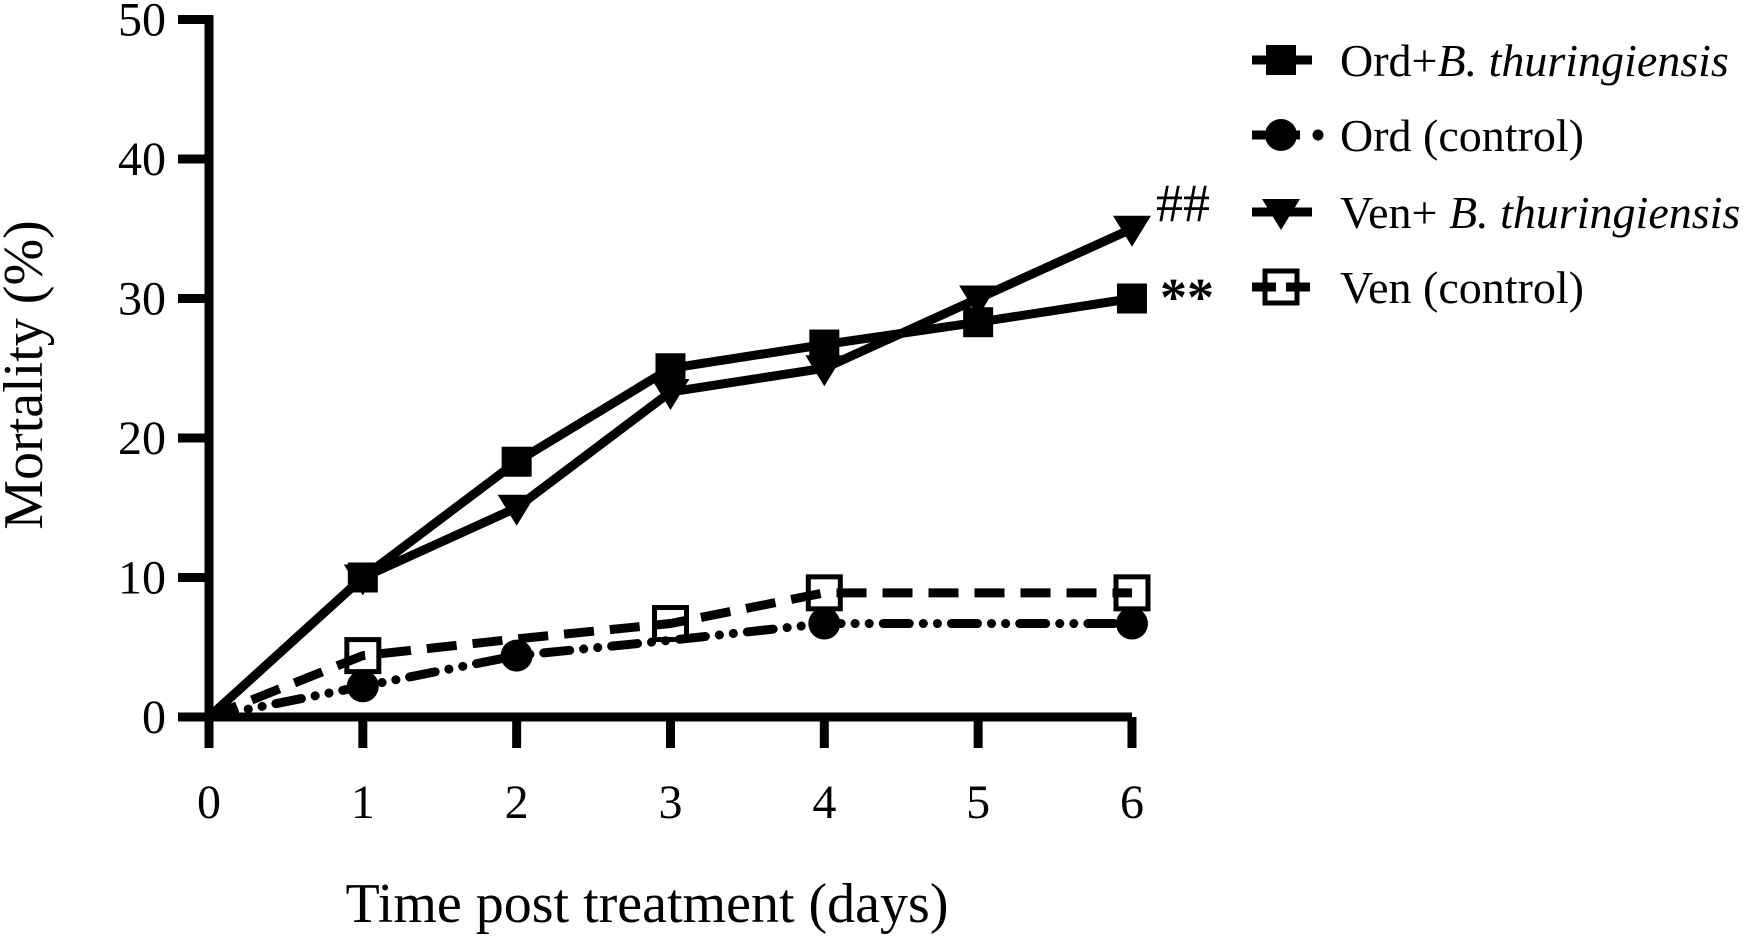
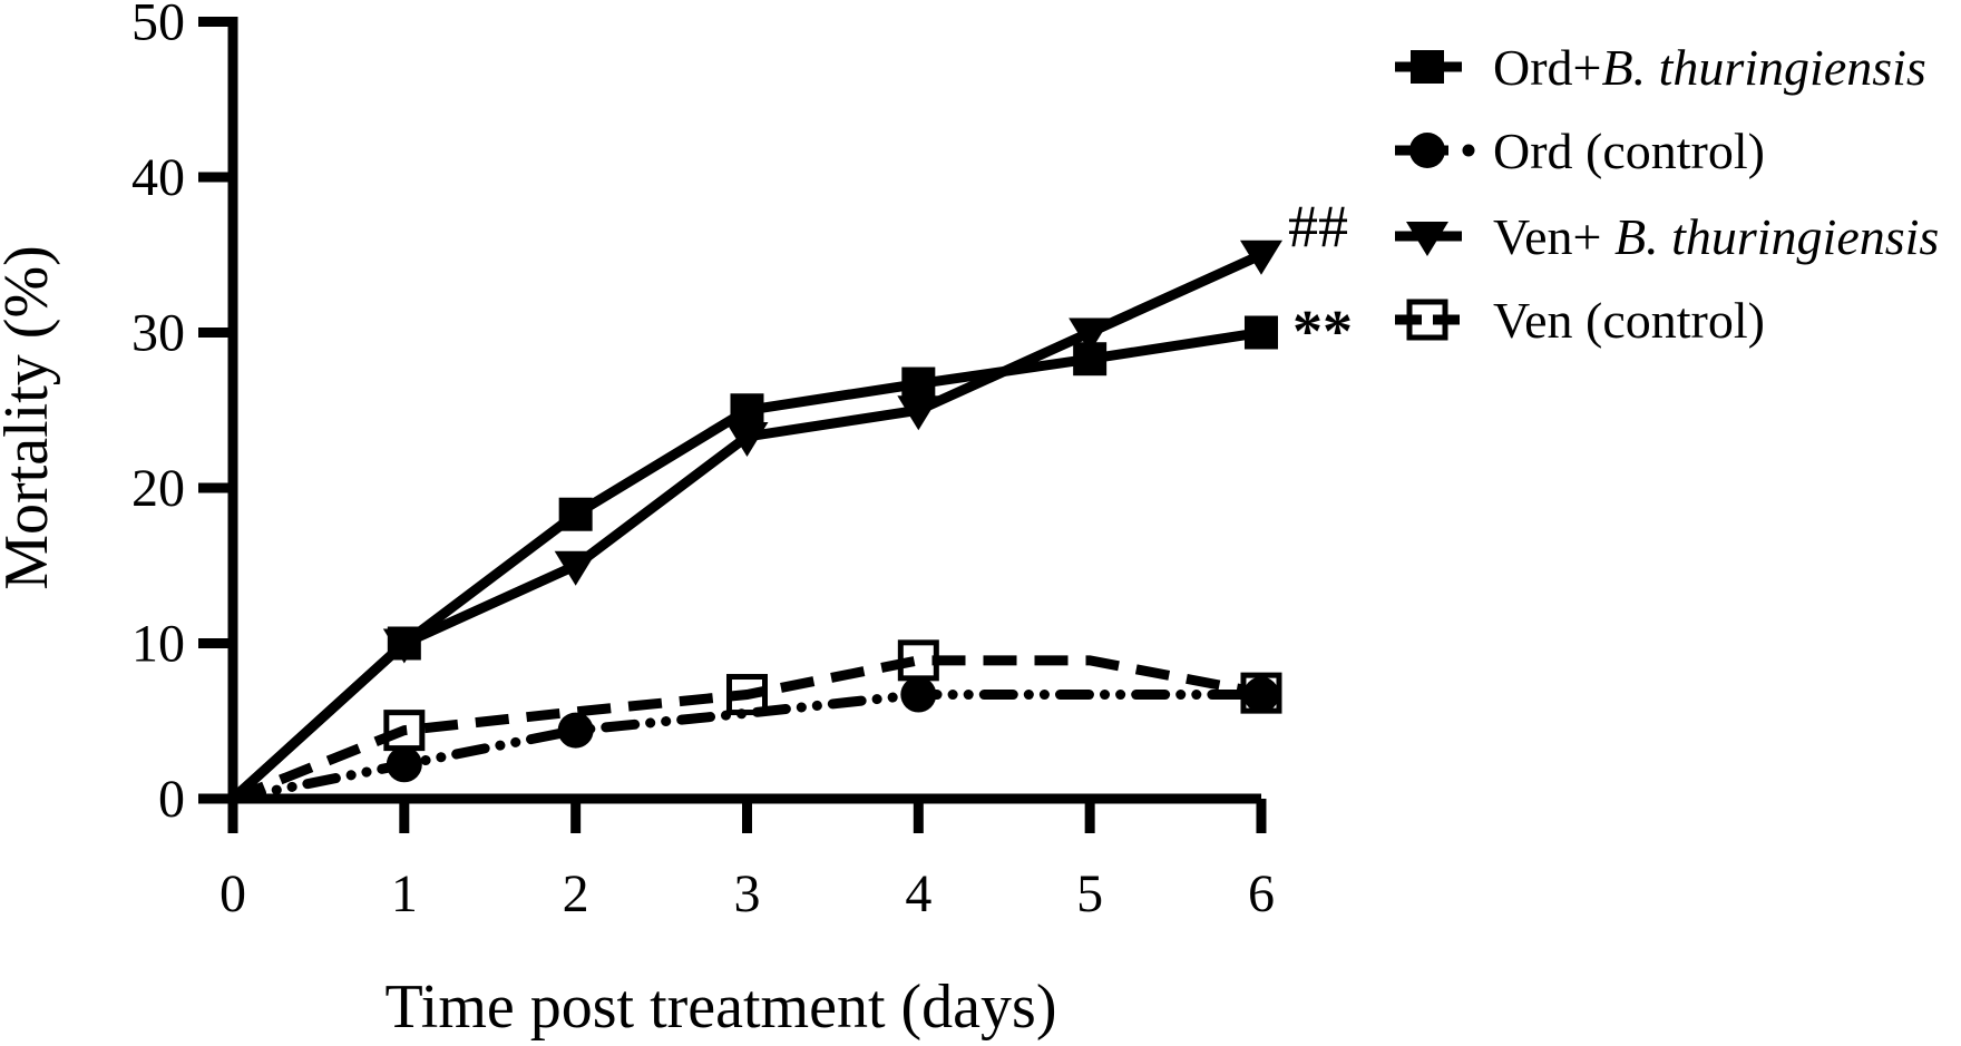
Ven (control)/6: 8.9 -> 6.8
